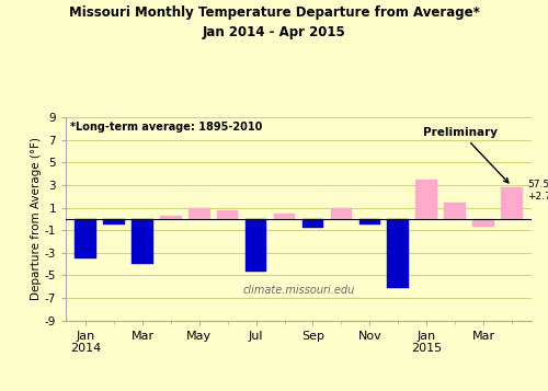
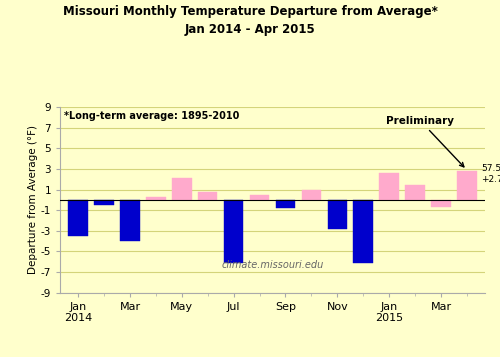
May: 1.0 -> 2.1
Jul: -4.7 -> -6.1
Nov: -0.5 -> -2.8
Jan 2015: 3.5 -> 2.6
